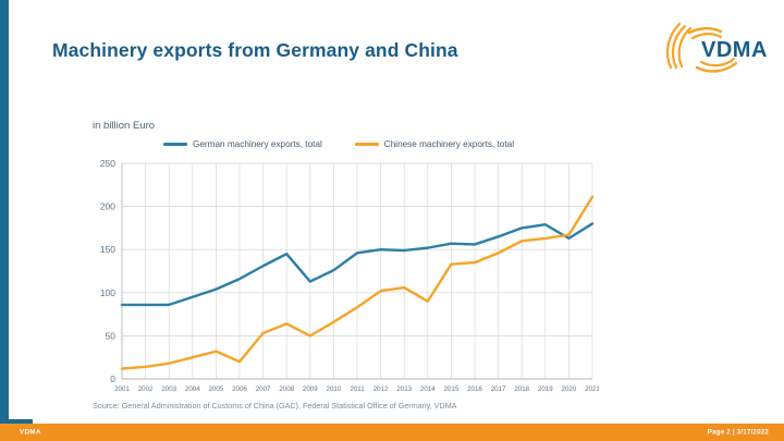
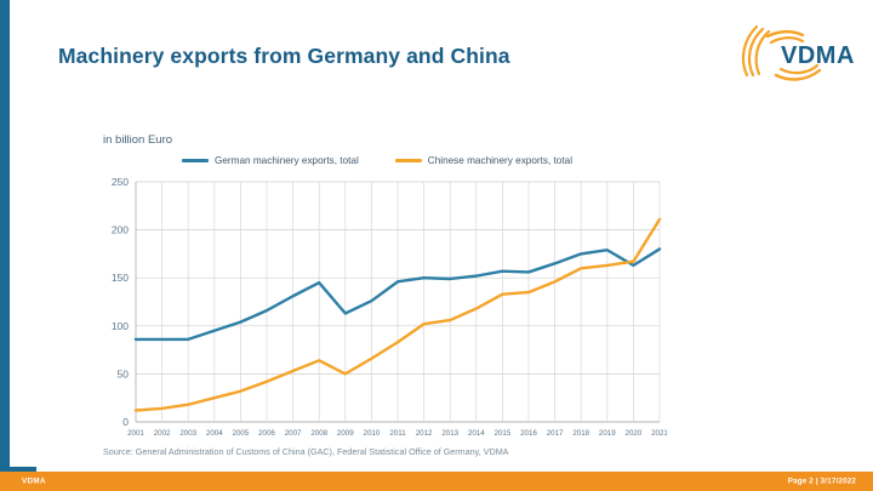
Chinese machinery exports, total/2006: 20 -> 40
Chinese machinery exports, total/2014: 90 -> 120
